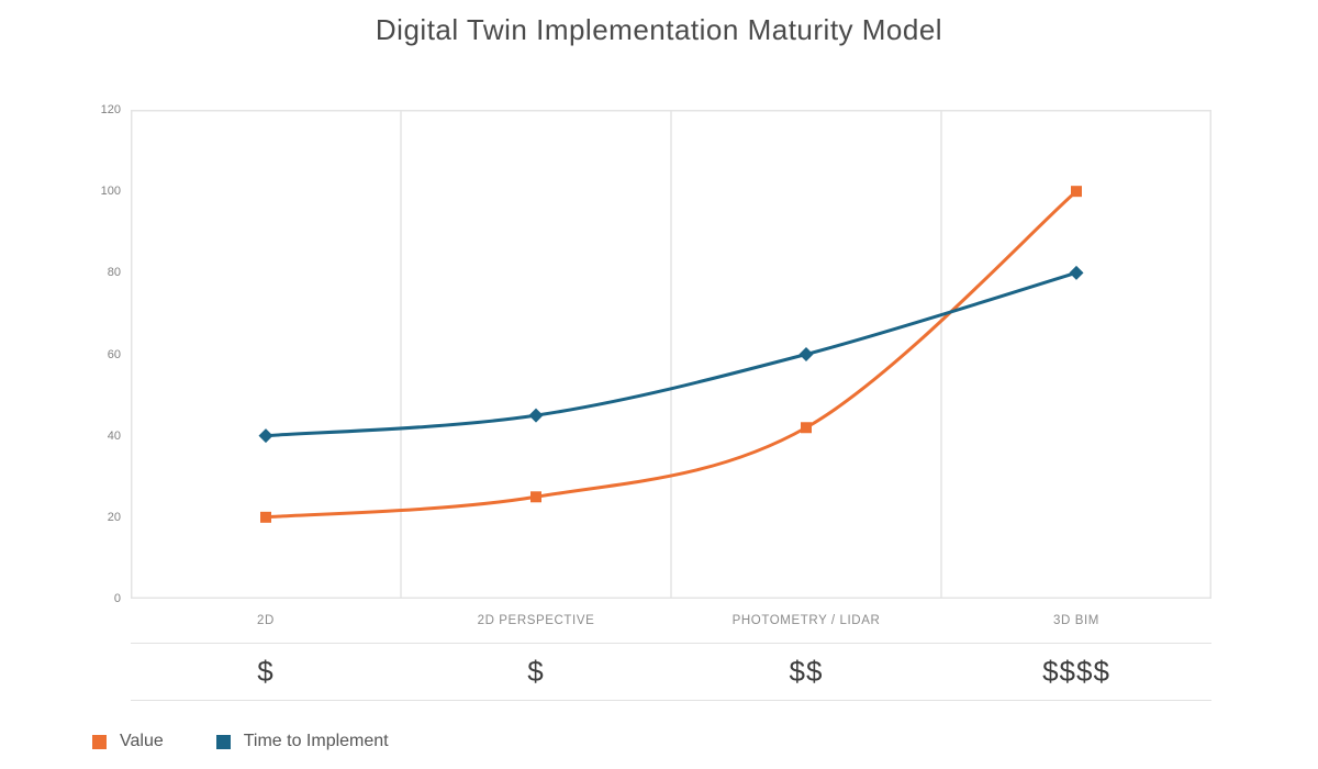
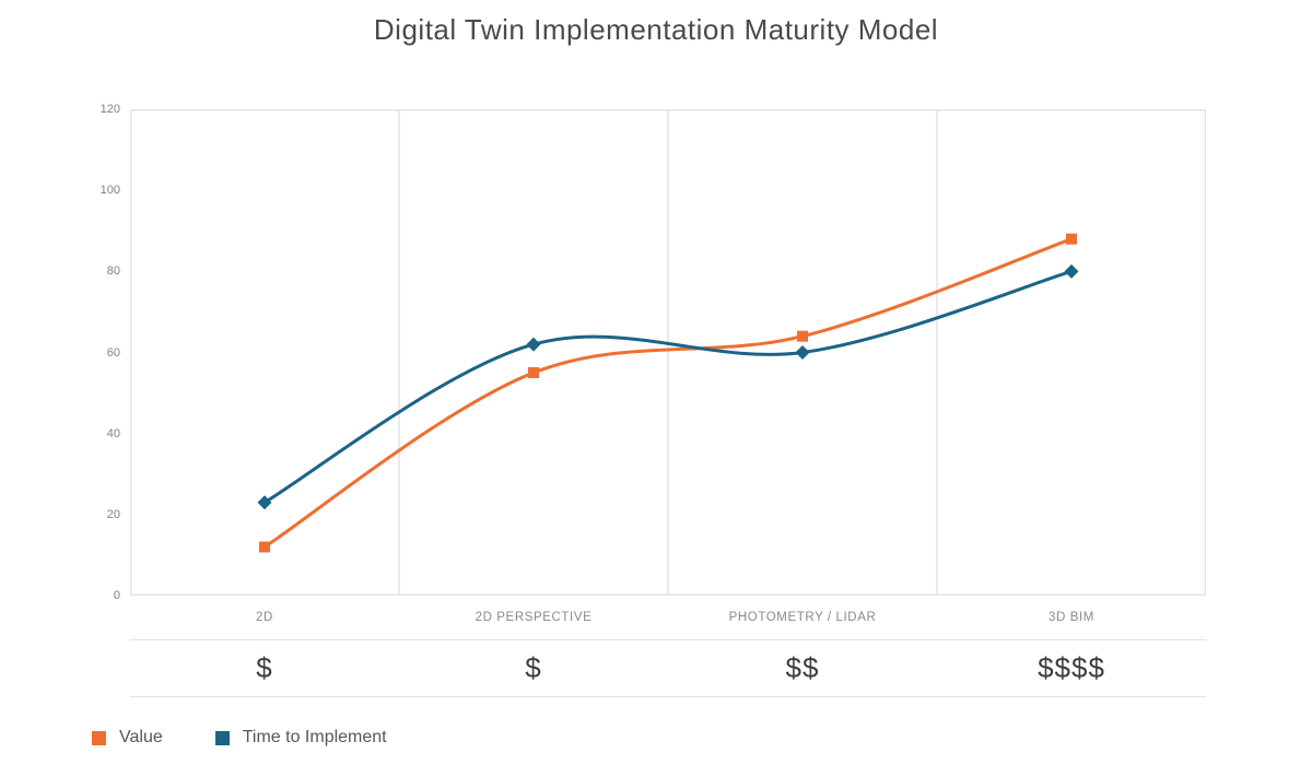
Value/2D: 20 -> 12
Time to Implement/2D: 40 -> 23
Value/2D PERSPECTIVE: 25 -> 55
Time to Implement/2D PERSPECTIVE: 45 -> 62
Value/PHOTOMETRY / LIDAR: 42 -> 64
Value/3D BIM: 100 -> 88
